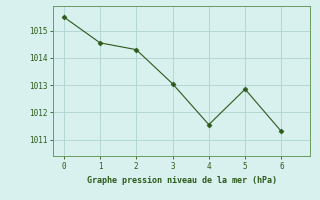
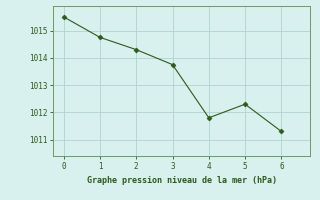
1: 1014.55 -> 1014.75
3: 1013.05 -> 1013.75
4: 1011.55 -> 1011.80
5: 1012.85 -> 1012.30
